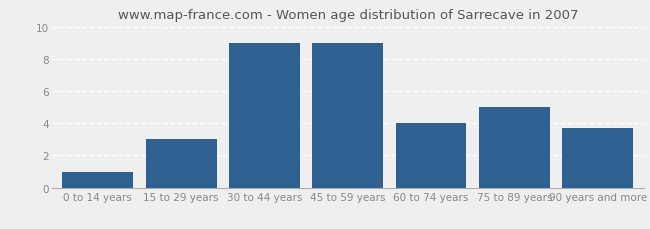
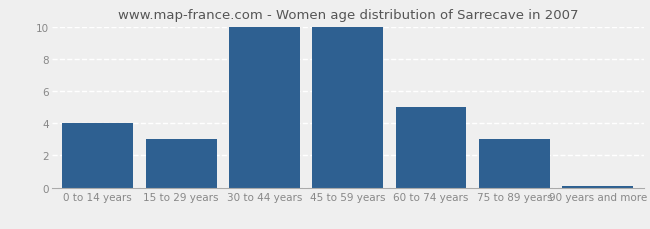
0 to 14 years: 1.0 -> 4.0
30 to 44 years: 9.0 -> 10.0
45 to 59 years: 9.0 -> 10.0
60 to 74 years: 4.0 -> 5.0
75 to 89 years: 5.0 -> 3.0
90 years and more: 3.7 -> 0.1
